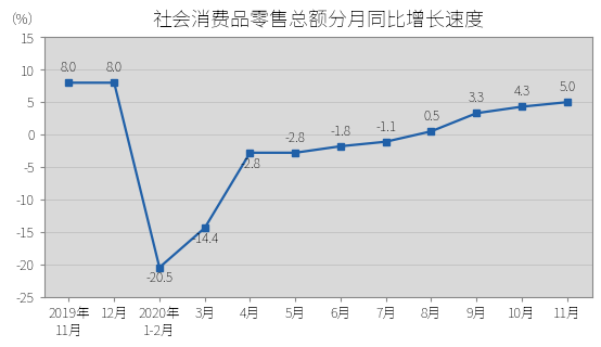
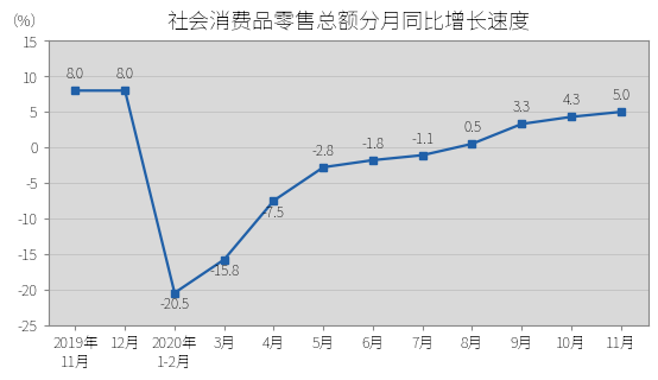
3月: -14.4 -> -15.8
4月: -2.8 -> -7.5
